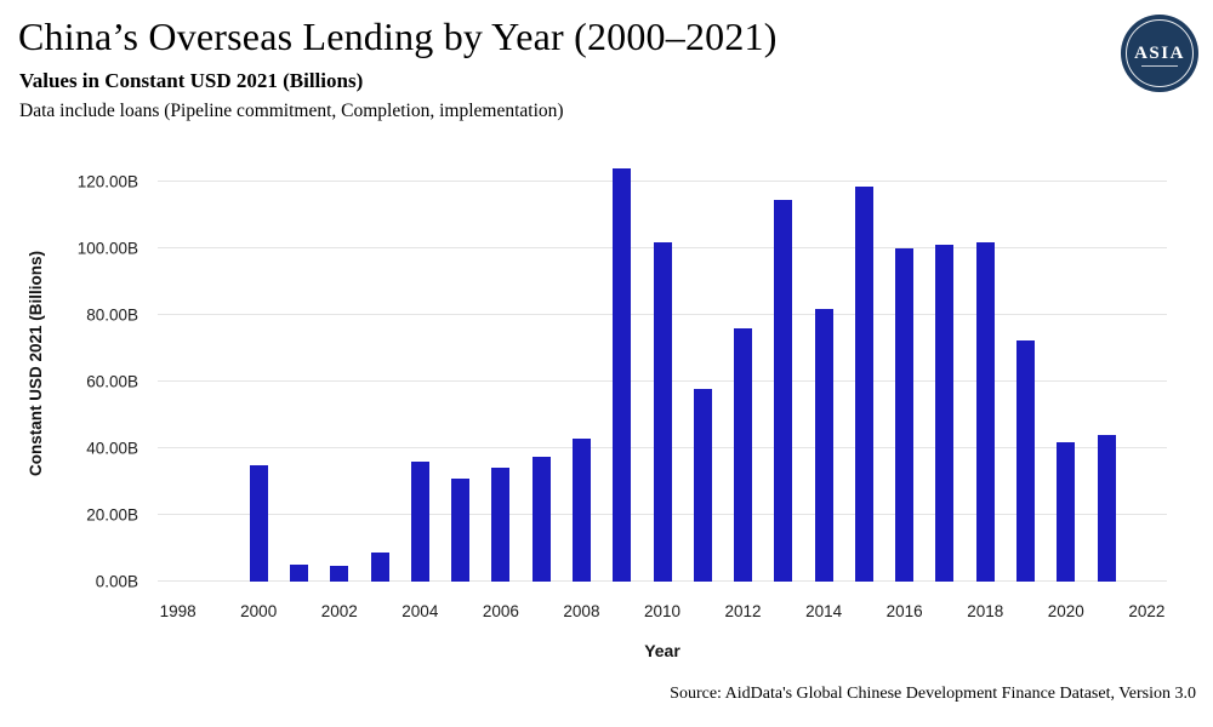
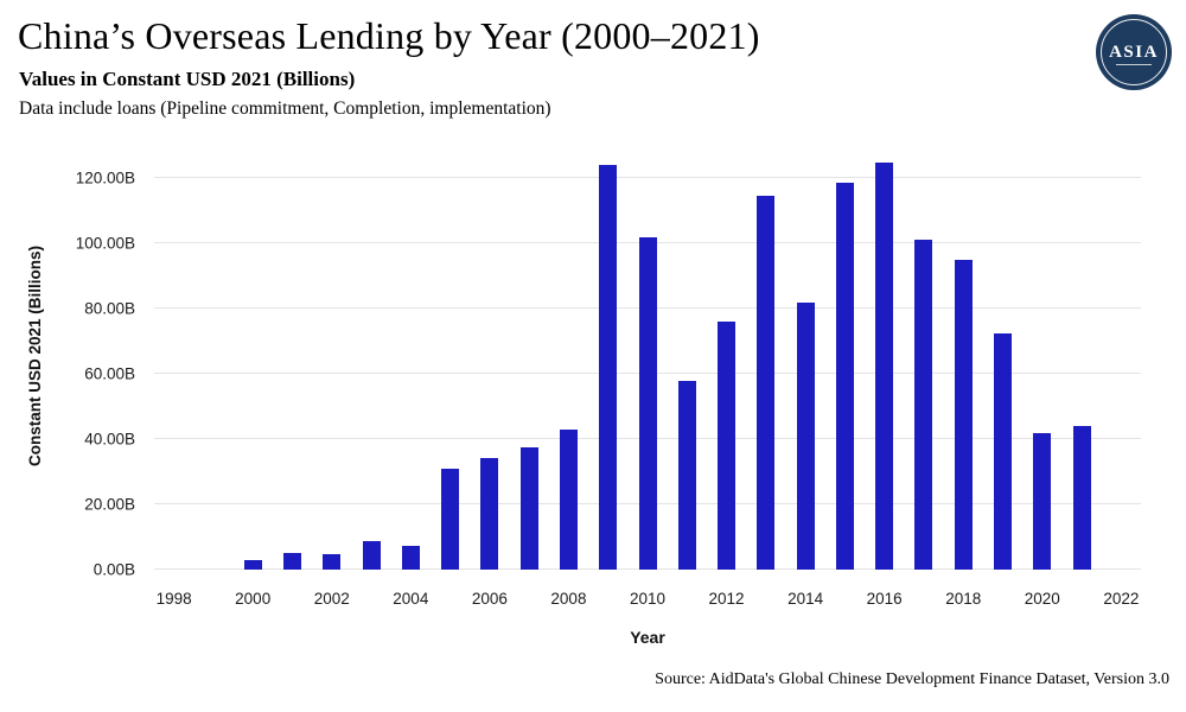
2000: 35B -> 3B
2004: 36B -> 7B
2016: 100B -> 125B
2018: 102B -> 95B
